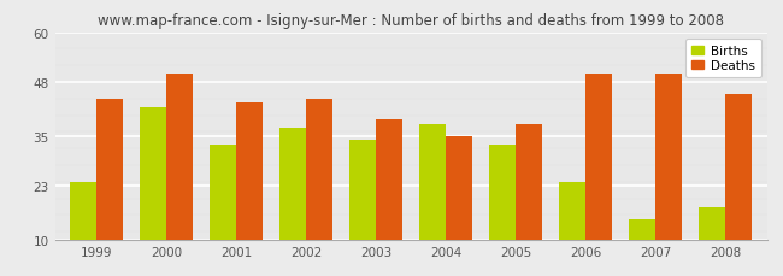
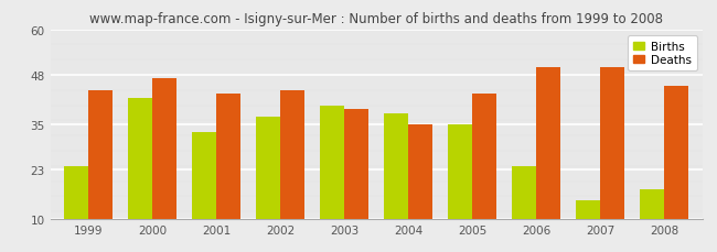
Deaths/2000: 50 -> 47
Births/2003: 34 -> 40
Births/2005: 33 -> 35
Deaths/2005: 38 -> 43
